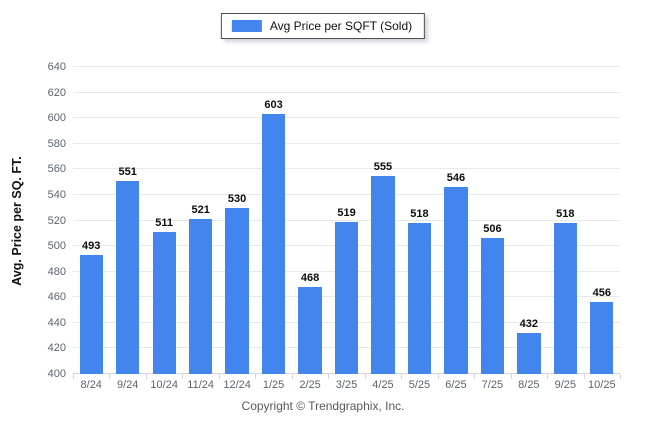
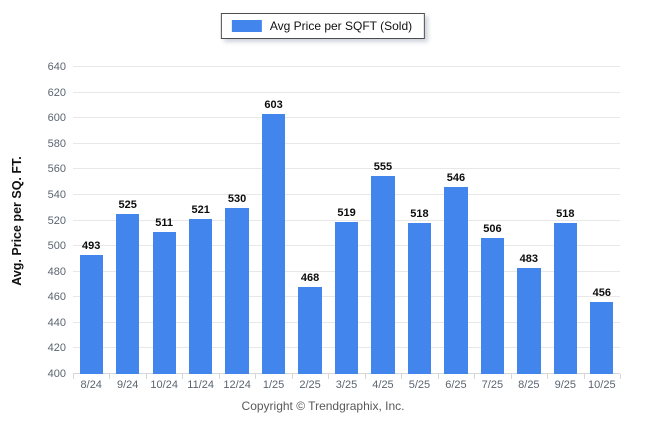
9/24: 551 -> 525
8/25: 432 -> 483
